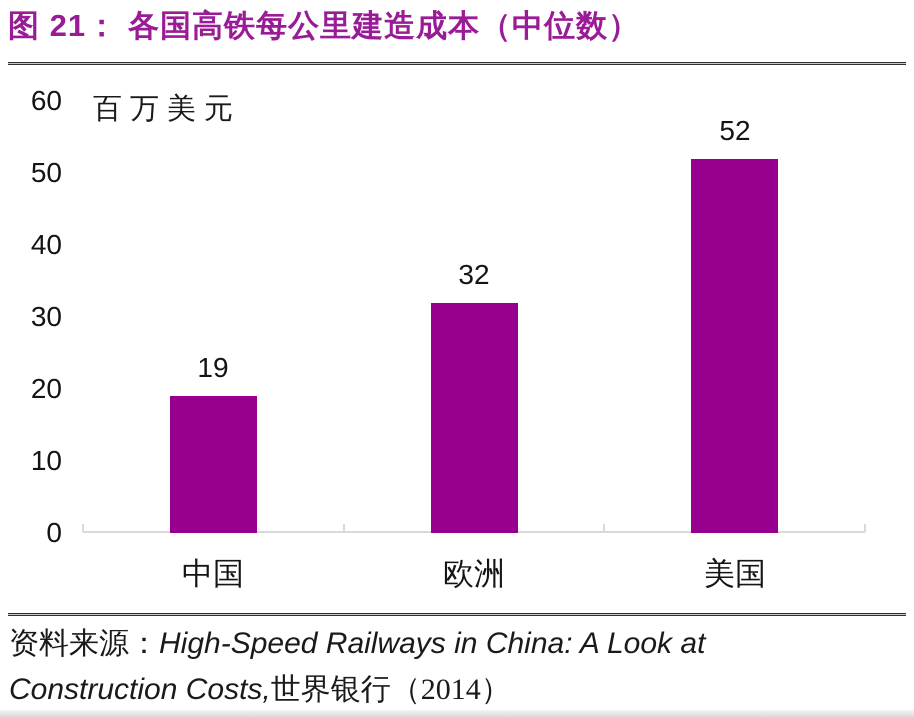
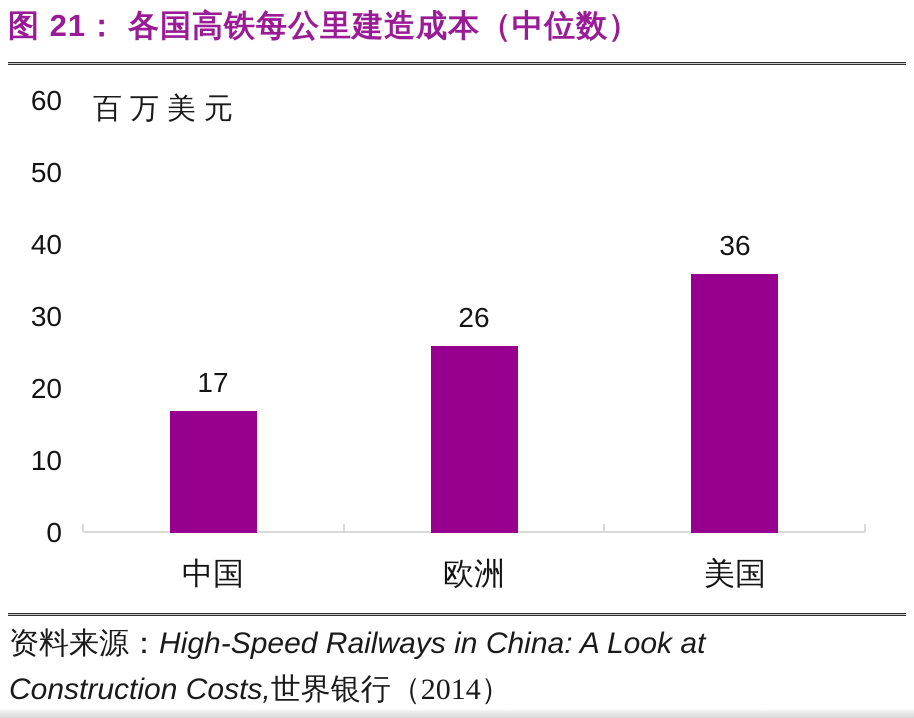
中国: 19 -> 17
欧洲: 32 -> 26
美国: 52 -> 36
